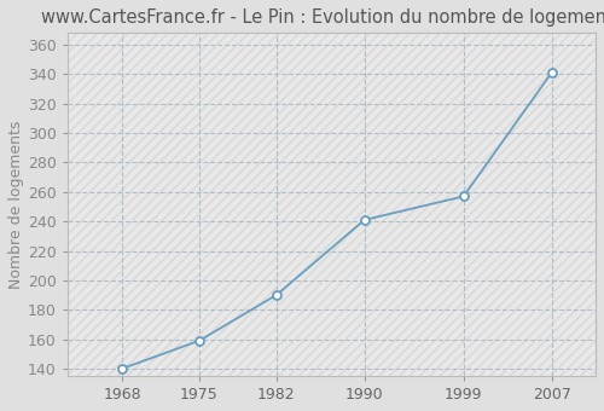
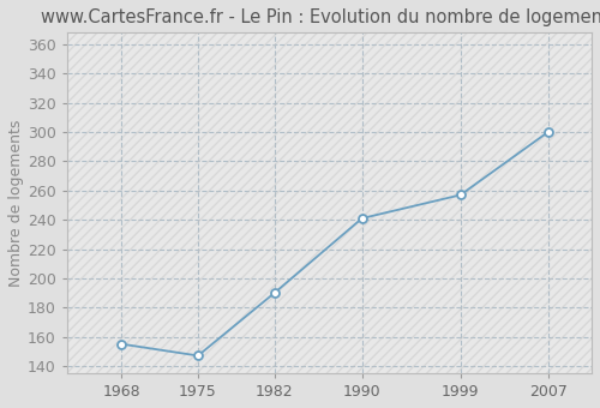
1968: 140 -> 155
1975: 159 -> 147
2007: 341 -> 300
